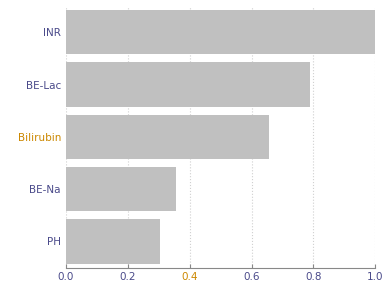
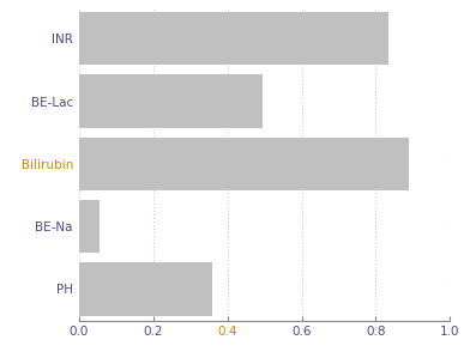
INR: 1.000 -> 0.835
BE-Lac: 0.790 -> 0.495
Bilirubin: 0.655 -> 0.890
BE-Na: 0.355 -> 0.055
PH: 0.305 -> 0.360
